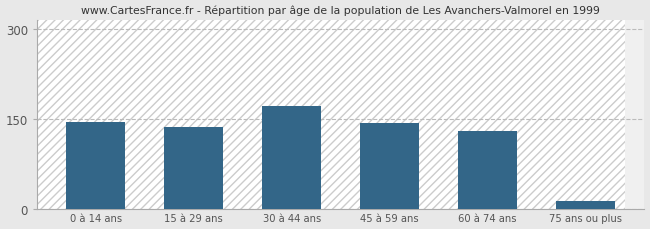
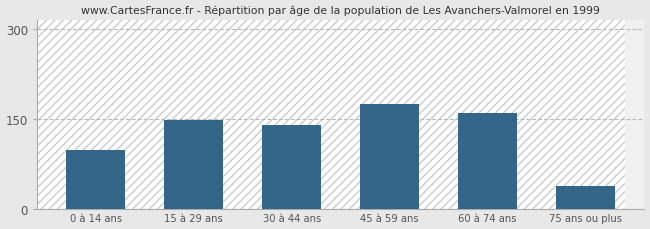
0 à 14 ans: 145 -> 98
15 à 29 ans: 137 -> 148
30 à 44 ans: 171 -> 140
45 à 59 ans: 143 -> 174
60 à 74 ans: 130 -> 160
75 ans ou plus: 12 -> 38
